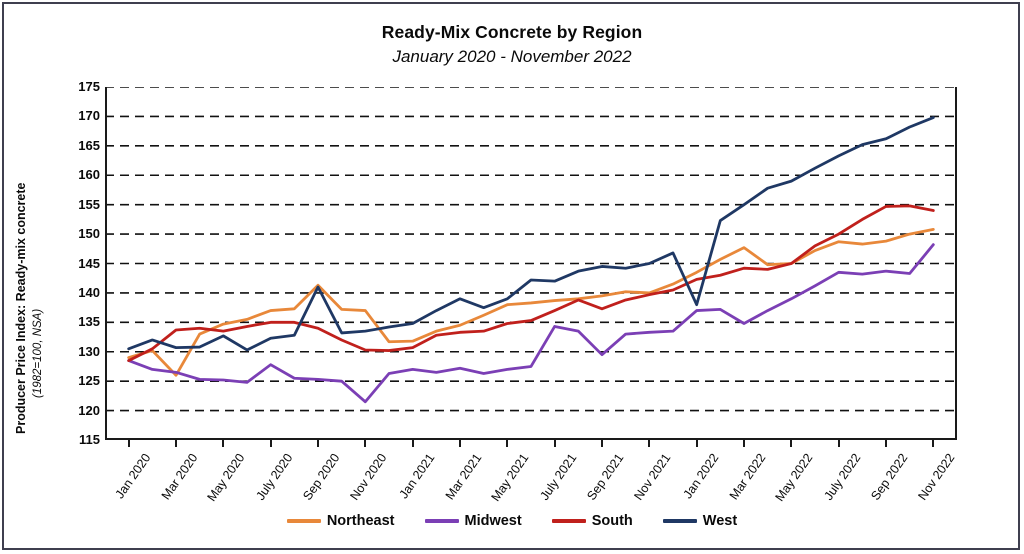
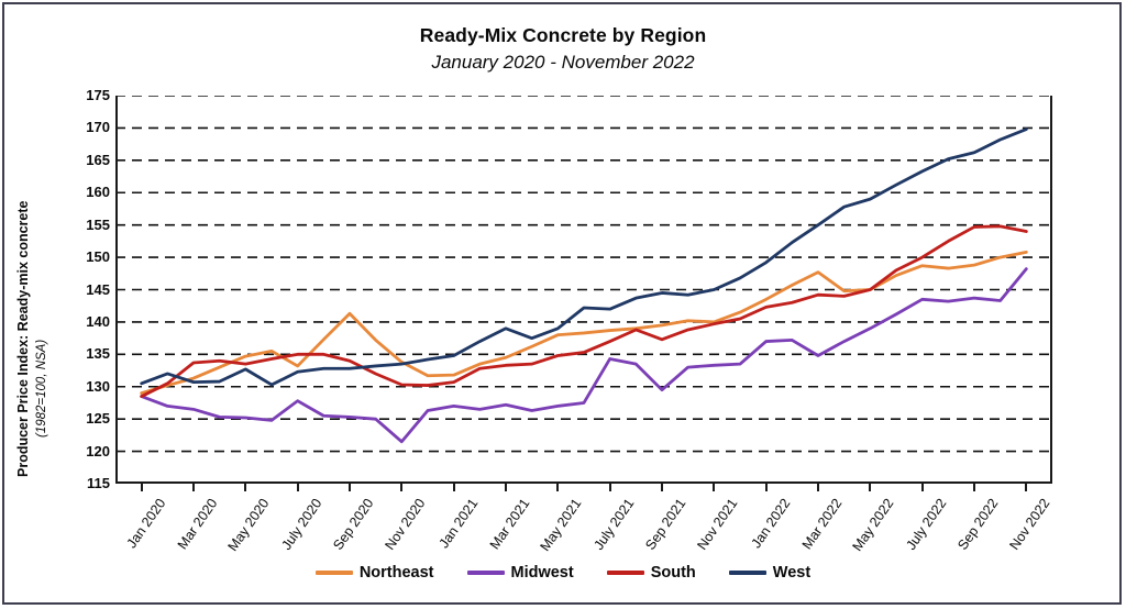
Northeast/Mar 2020: 126 -> 131
Northeast/July 2020: 137 -> 133
West/Sep 2020: 141 -> 133
Northeast/Nov 2020: 137 -> 134
West/Jan 2022: 138 -> 149
